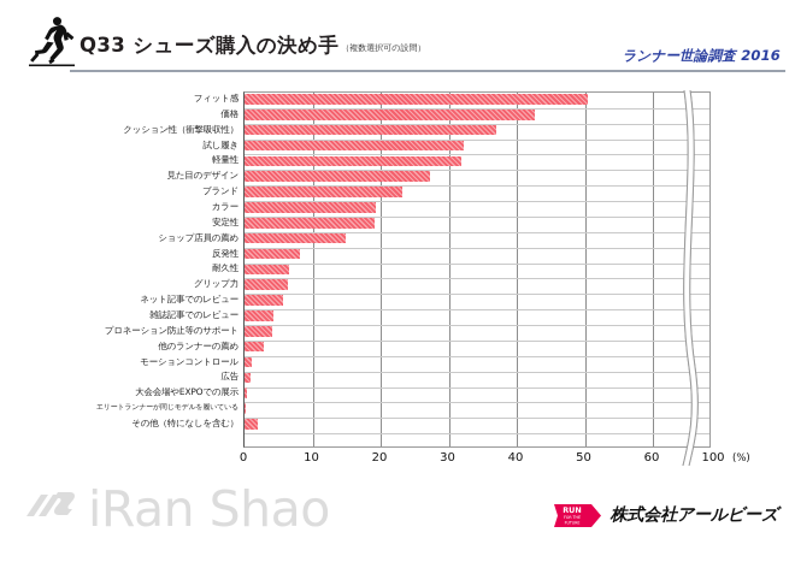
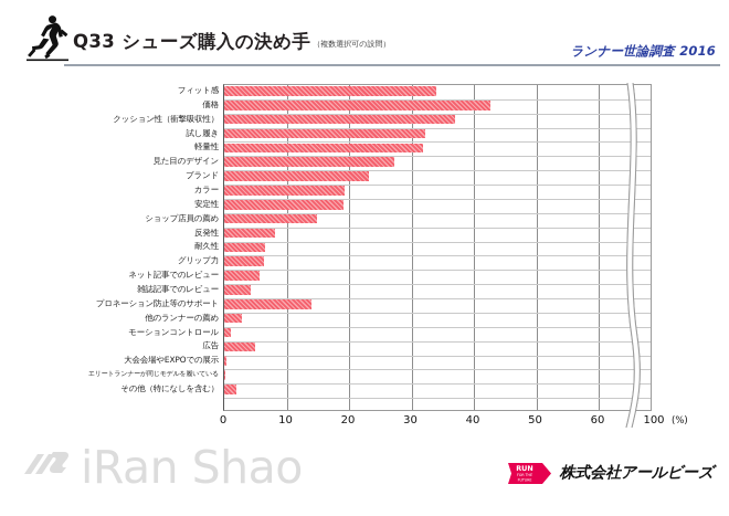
フィット感: 50 -> 34
プロネーション防止等のサポート: 4 -> 14
広告: 1 -> 5
